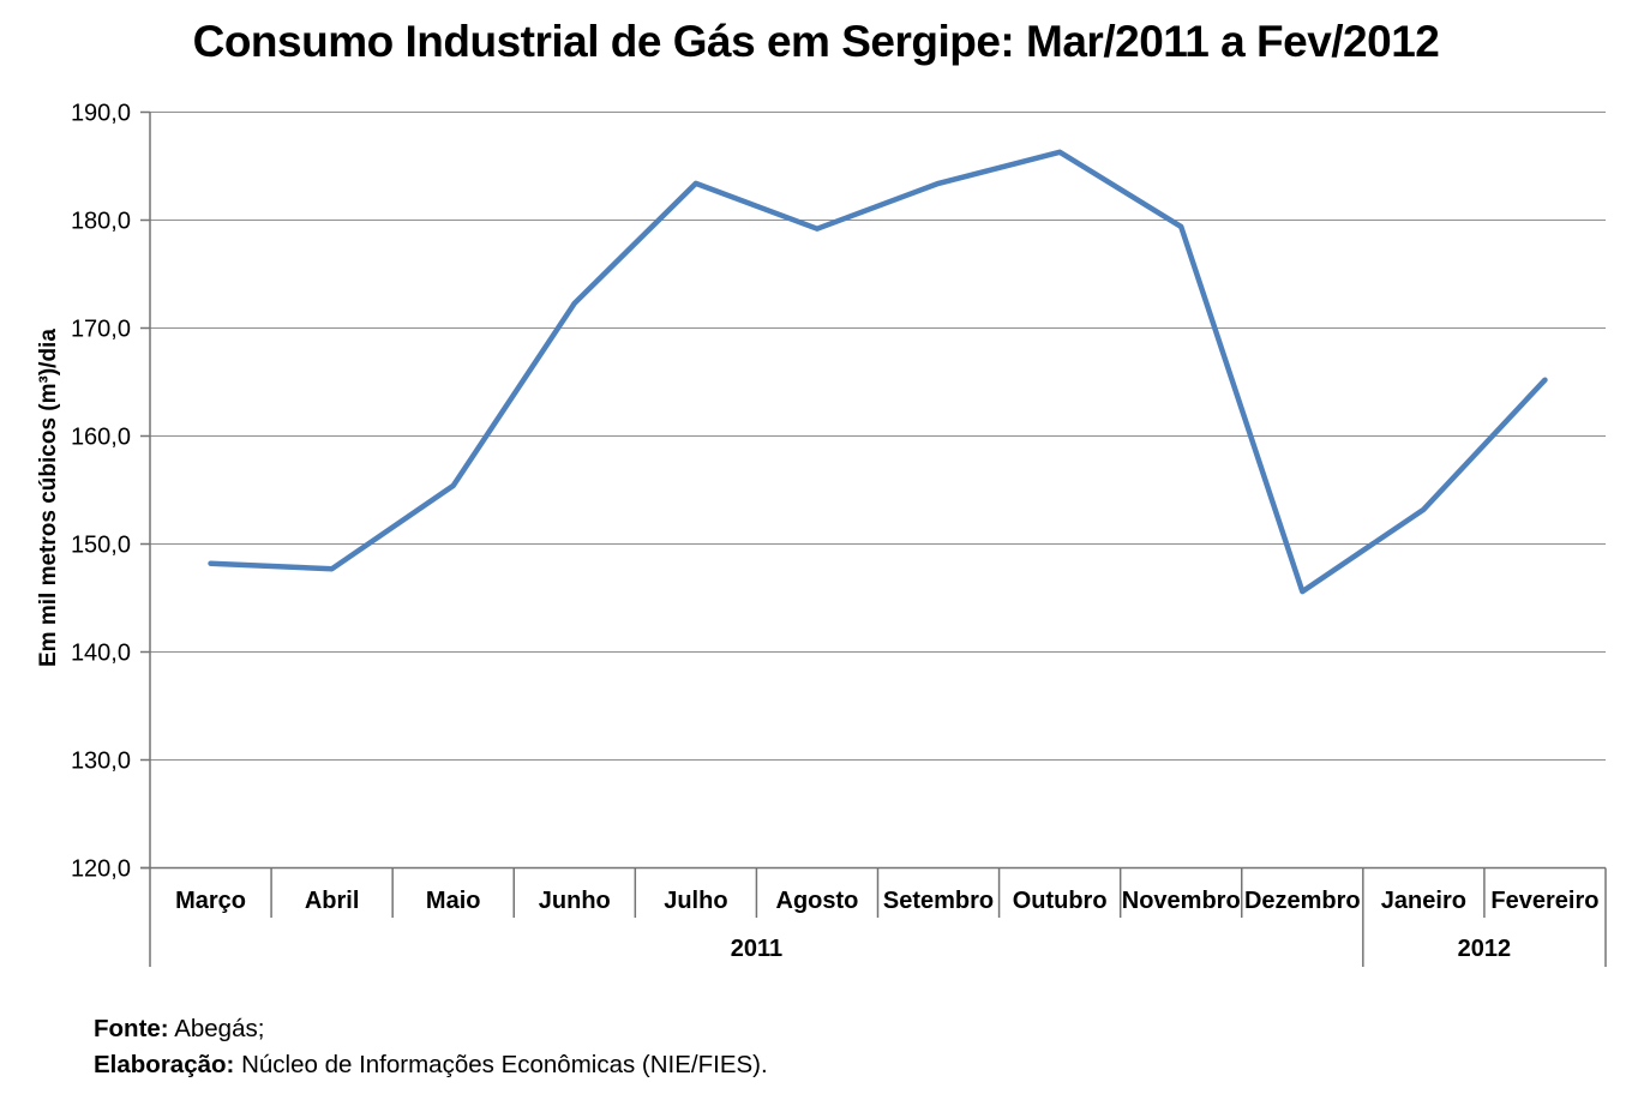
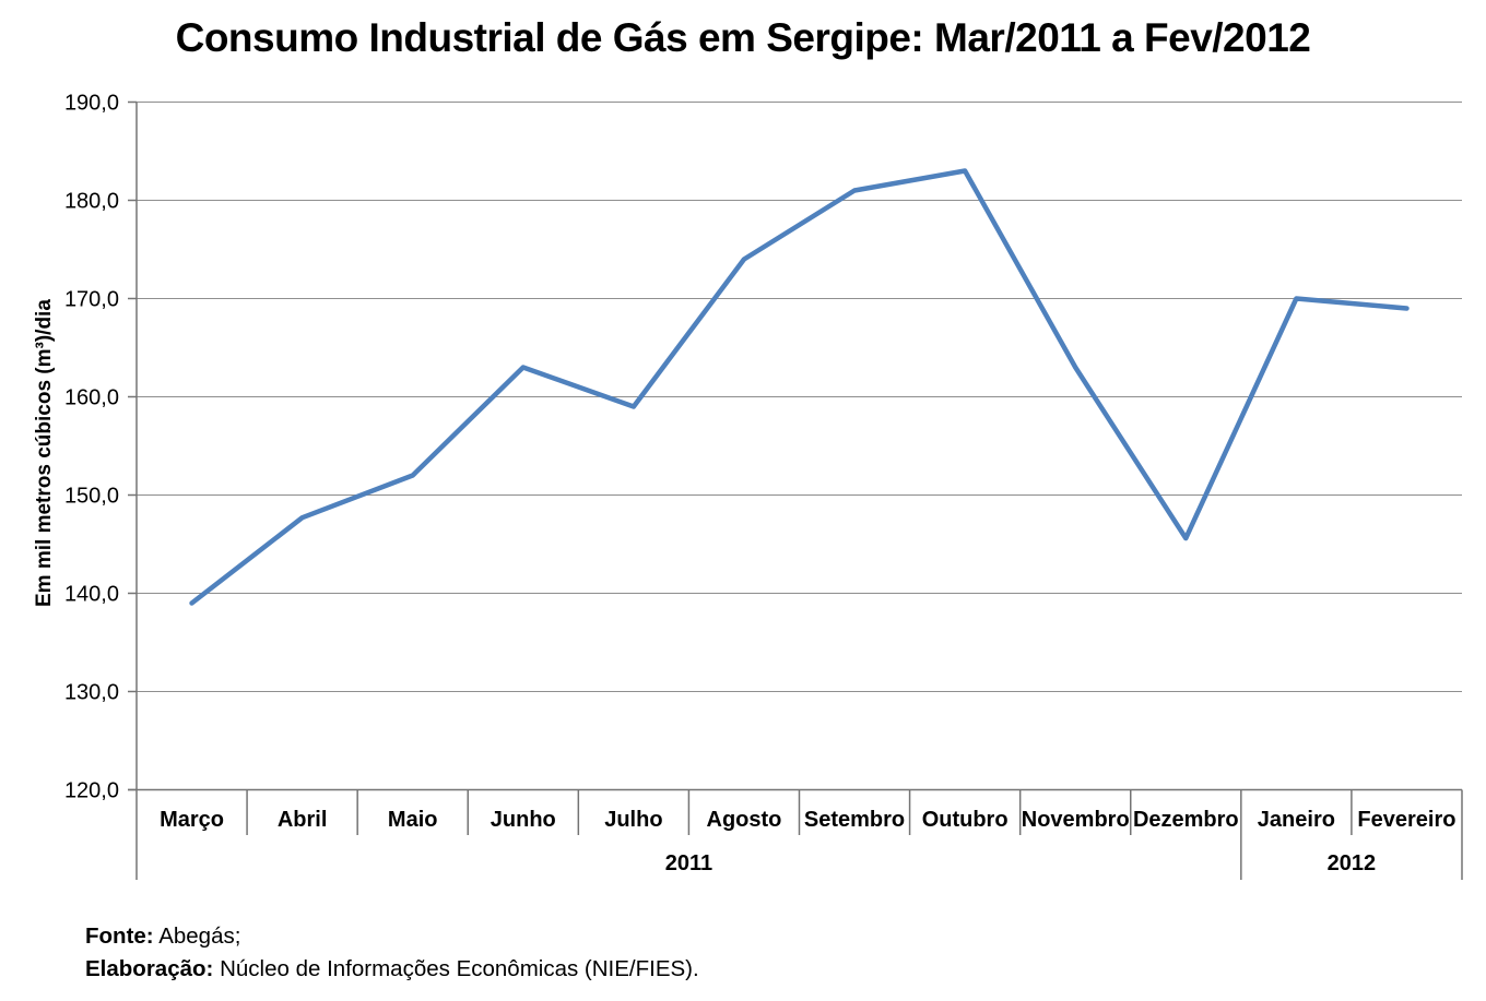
Março: 148 -> 139
Maio: 155 -> 152
Junho: 172 -> 163
Julho: 183 -> 159
Agosto: 179 -> 174
Setembro: 183 -> 181
Outubro: 186 -> 183
Novembro: 179 -> 163
Janeiro: 153 -> 170
Fevereiro: 165 -> 169
